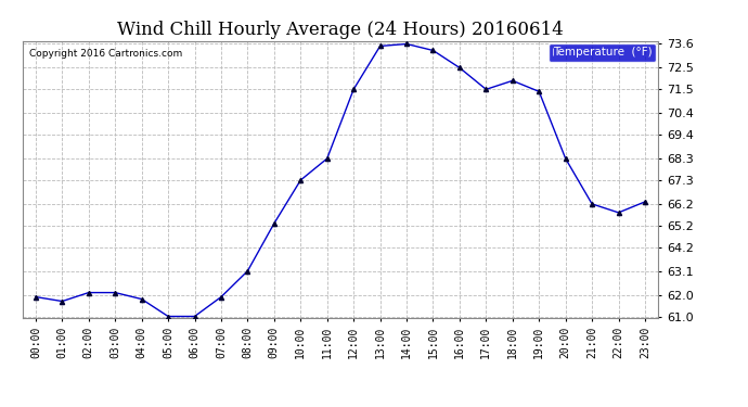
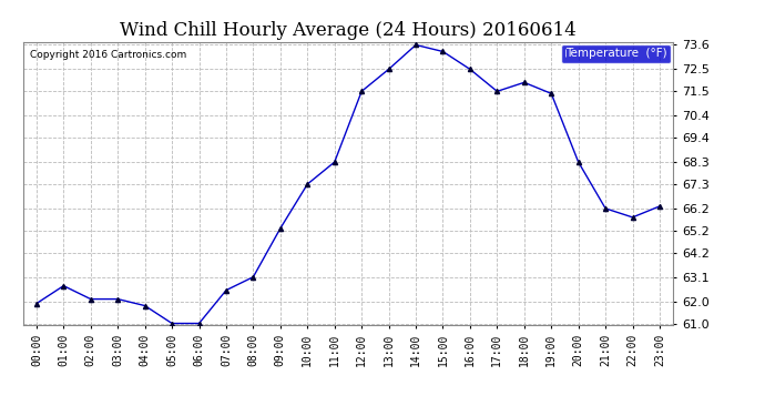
01:00: 61.7 -> 62.7
07:00: 61.9 -> 62.5
13:00: 73.5 -> 72.5
